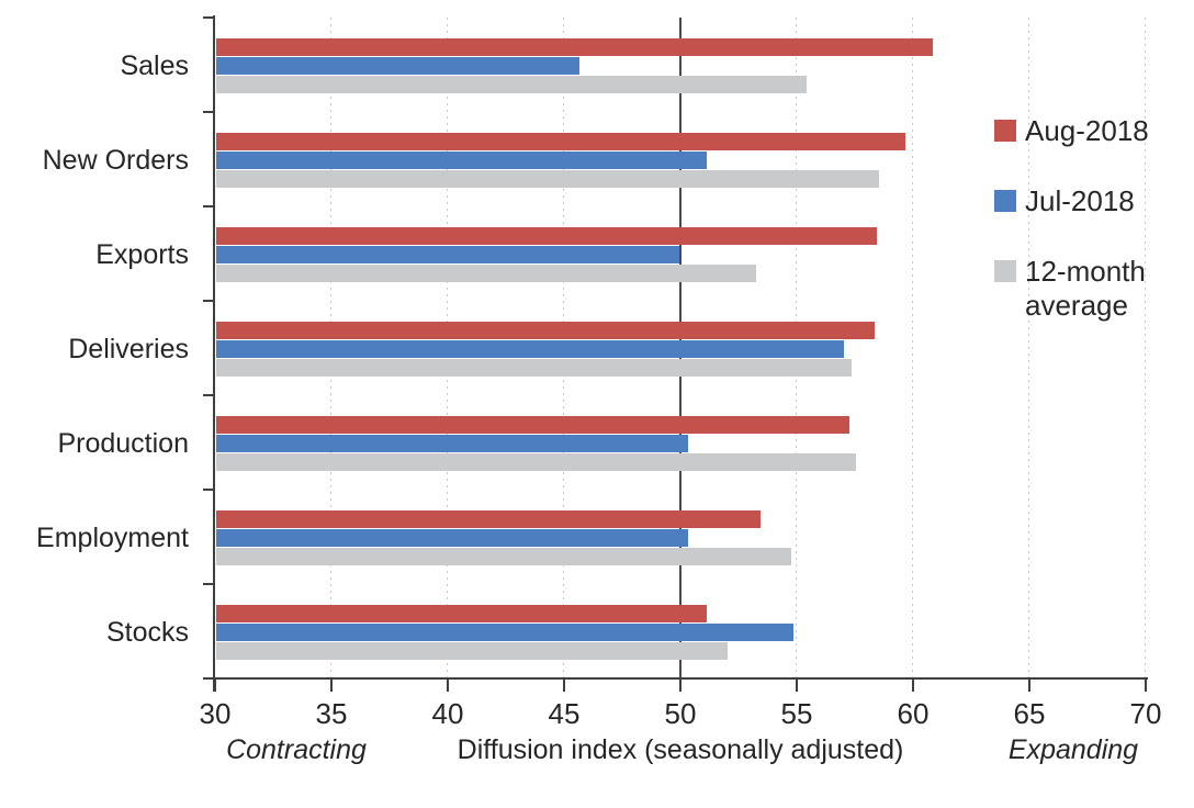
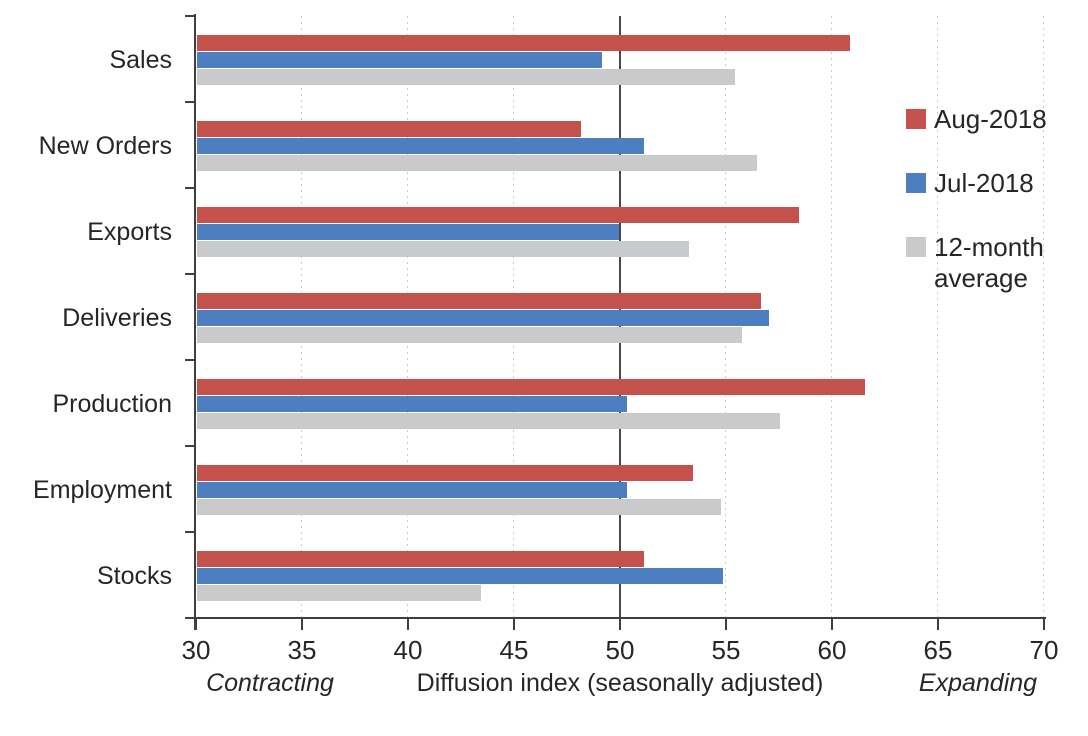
Jul-2018/Sales: 45.6 -> 49.1
Aug-2018/New Orders: 59.6 -> 48.1
12-month average/New Orders: 58.5 -> 56.4
Aug-2018/Deliveries: 58.3 -> 56.6
12-month average/Deliveries: 57.3 -> 55.7
Aug-2018/Production: 57.2 -> 61.5
12-month average/Stocks: 52.0 -> 43.4
